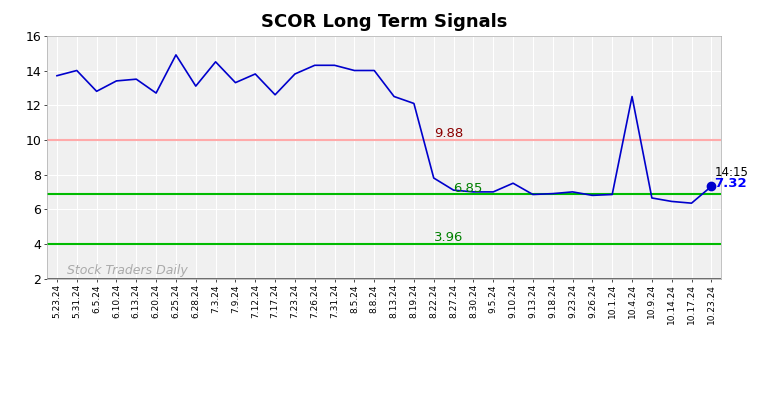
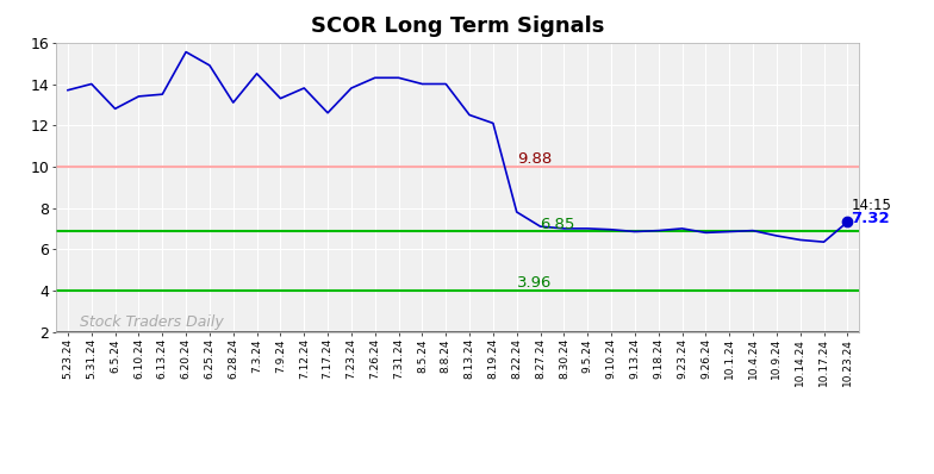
6.20.24: 12.7 -> 15.6
9.10.24: 7.5 -> 7.0
10.4.24: 12.5 -> 6.9
